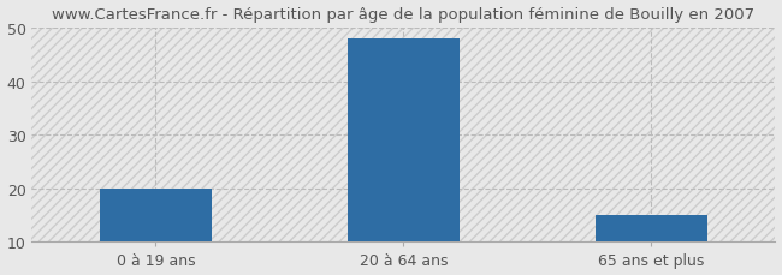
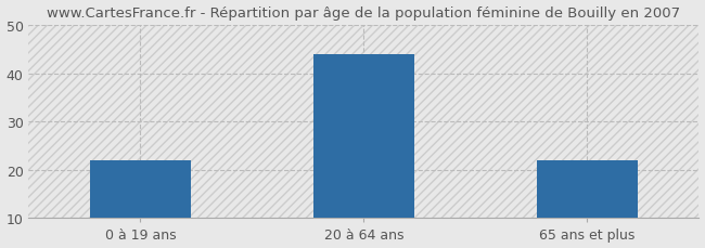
0 à 19 ans: 20 -> 22
20 à 64 ans: 48 -> 44
65 ans et plus: 15 -> 22
